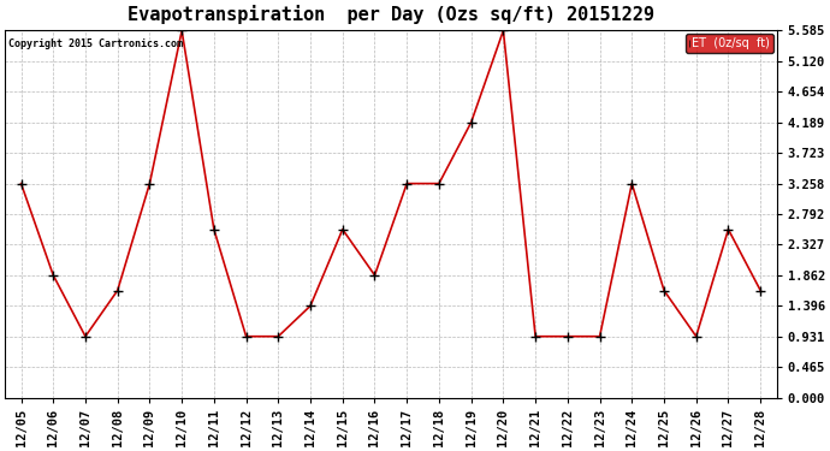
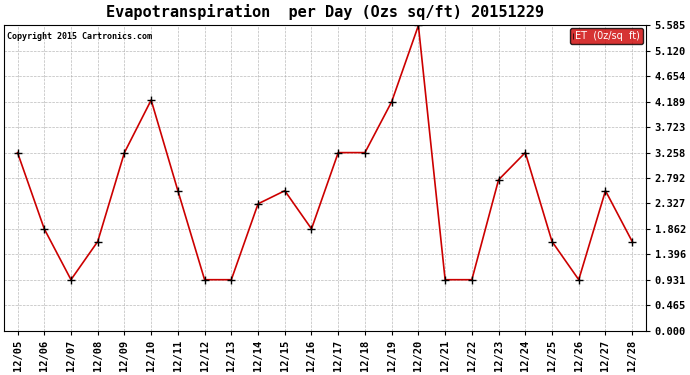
12/10: 5.58 -> 4.22
12/14: 1.40 -> 2.32
12/23: 0.93 -> 2.76
